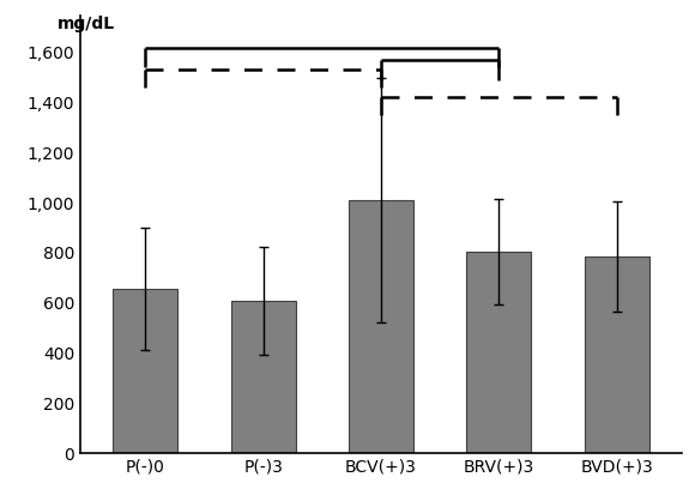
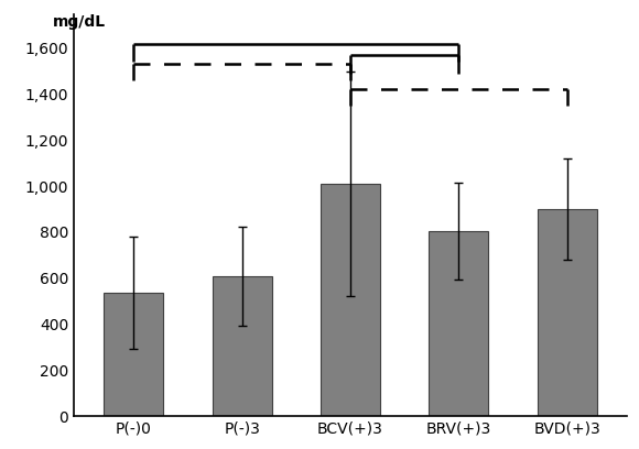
P(-)0: 655 -> 535
BVD(+)3: 785 -> 900
